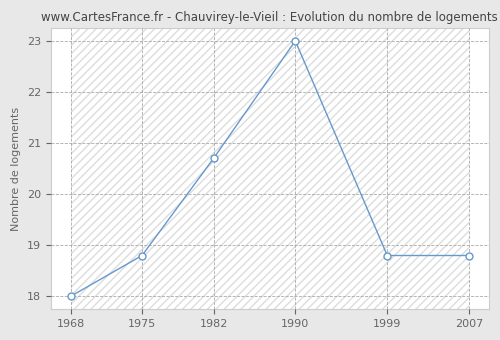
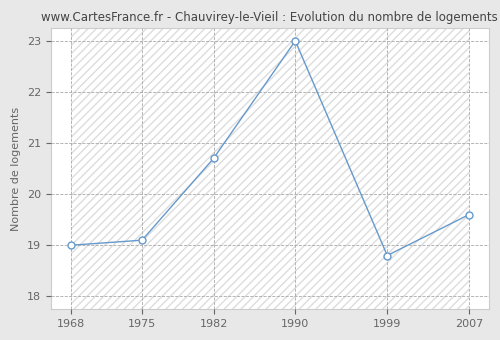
1968: 18.0 -> 19.0
1975: 18.8 -> 19.1
2007: 18.8 -> 19.6
